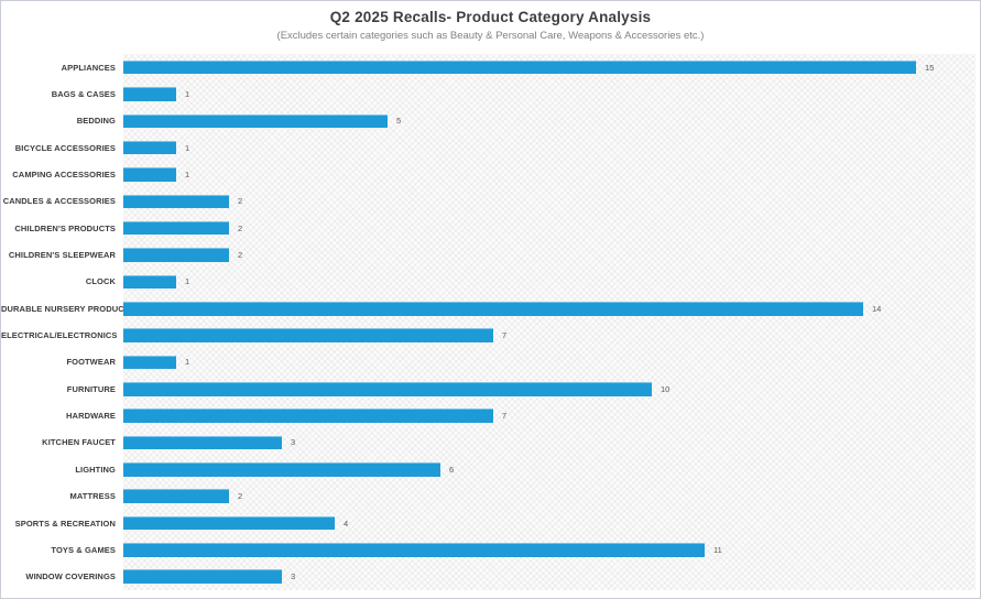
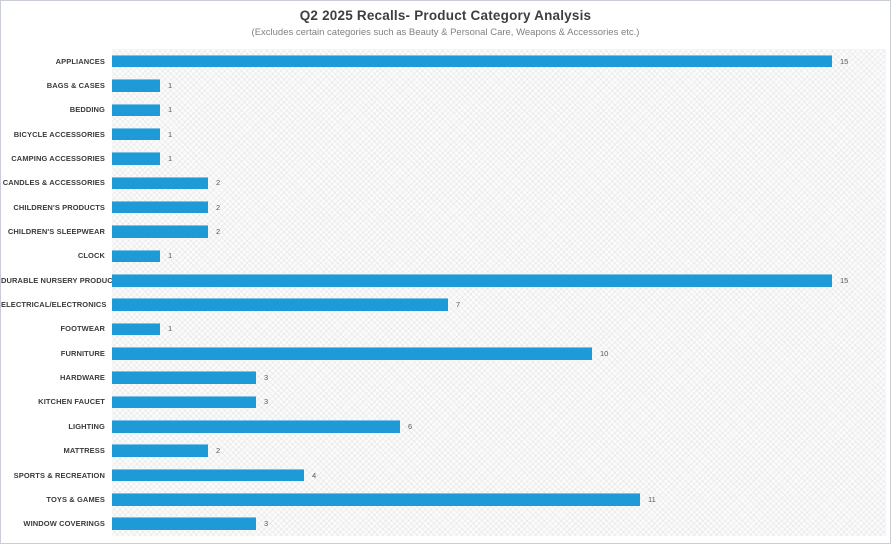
BEDDING: 5 -> 1
DURABLE NURSERY PRODUCT: 14 -> 15
HARDWARE: 7 -> 3
